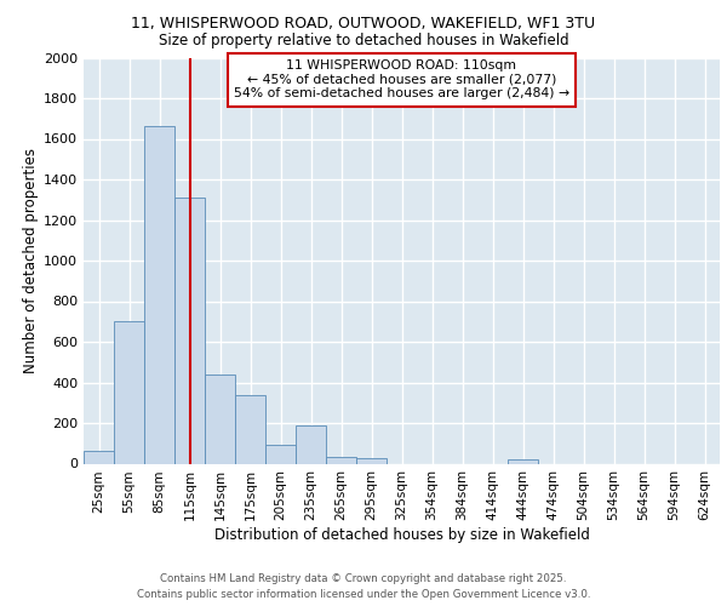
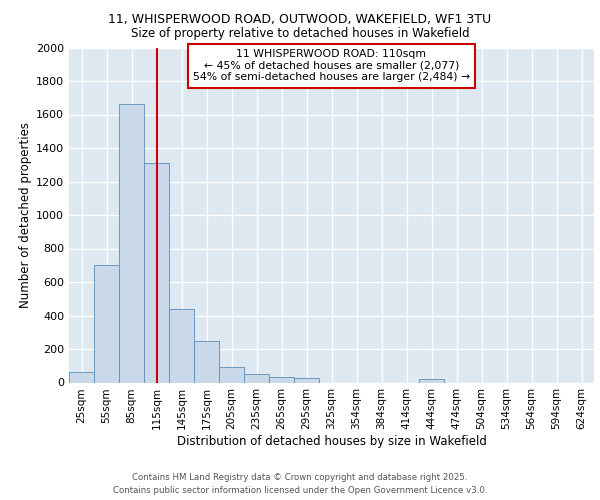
175sqm: 340 -> 250
235sqm: 190 -> 50
